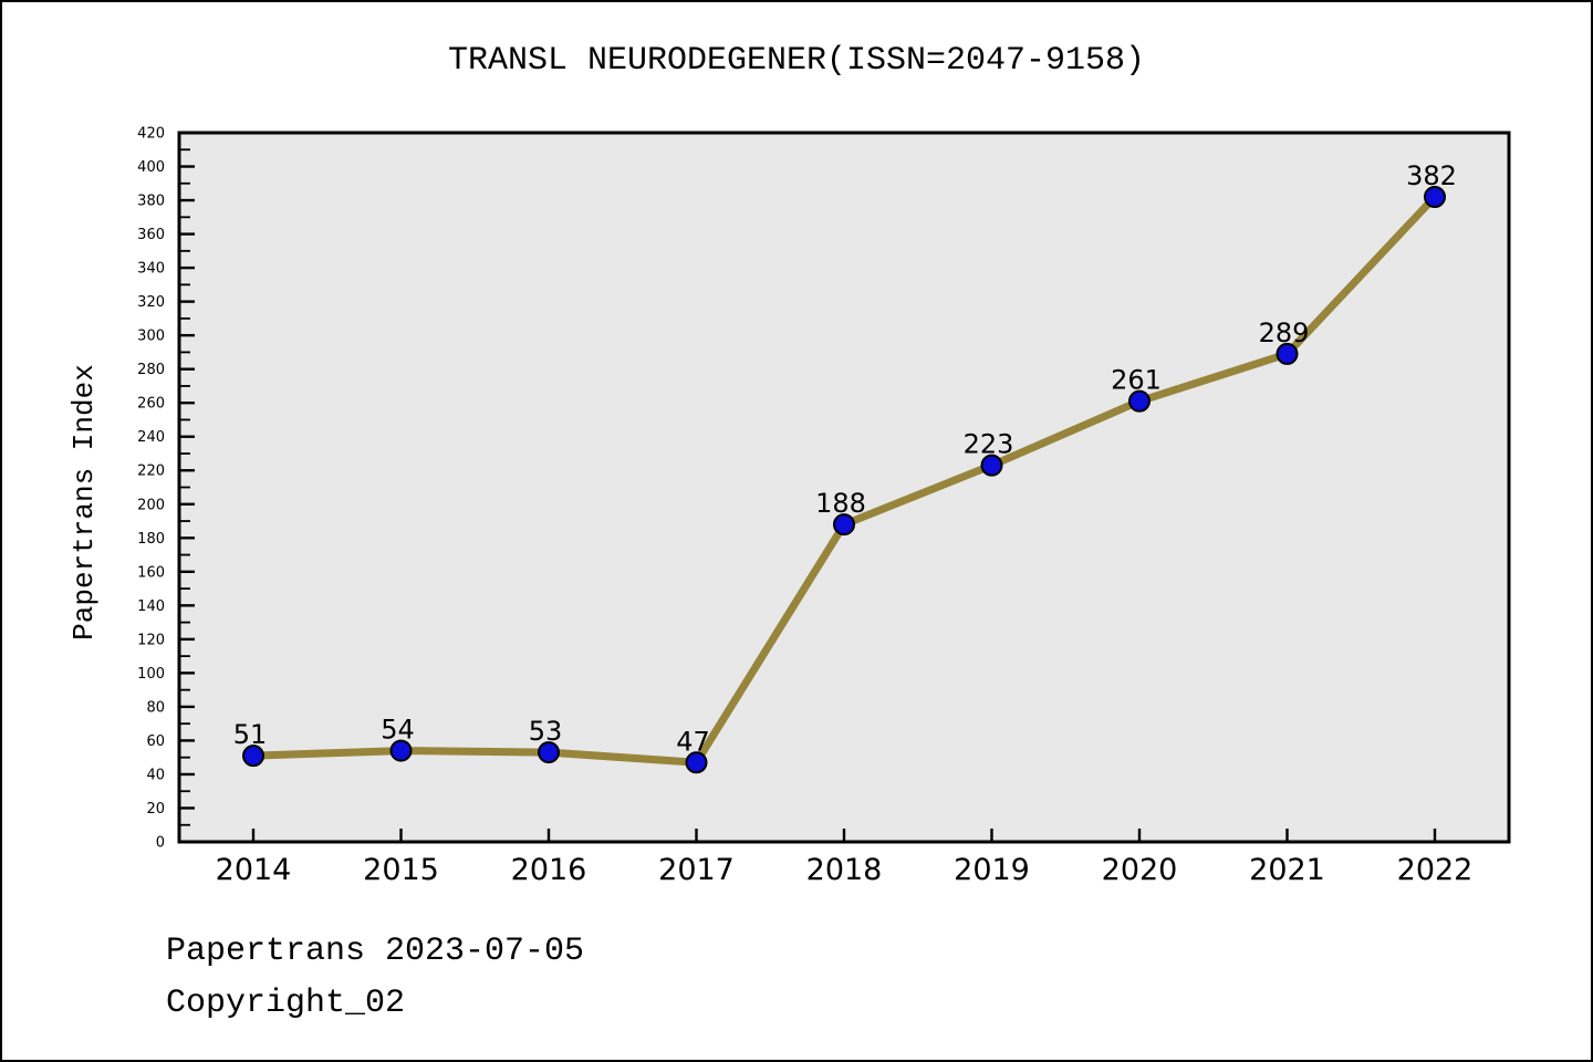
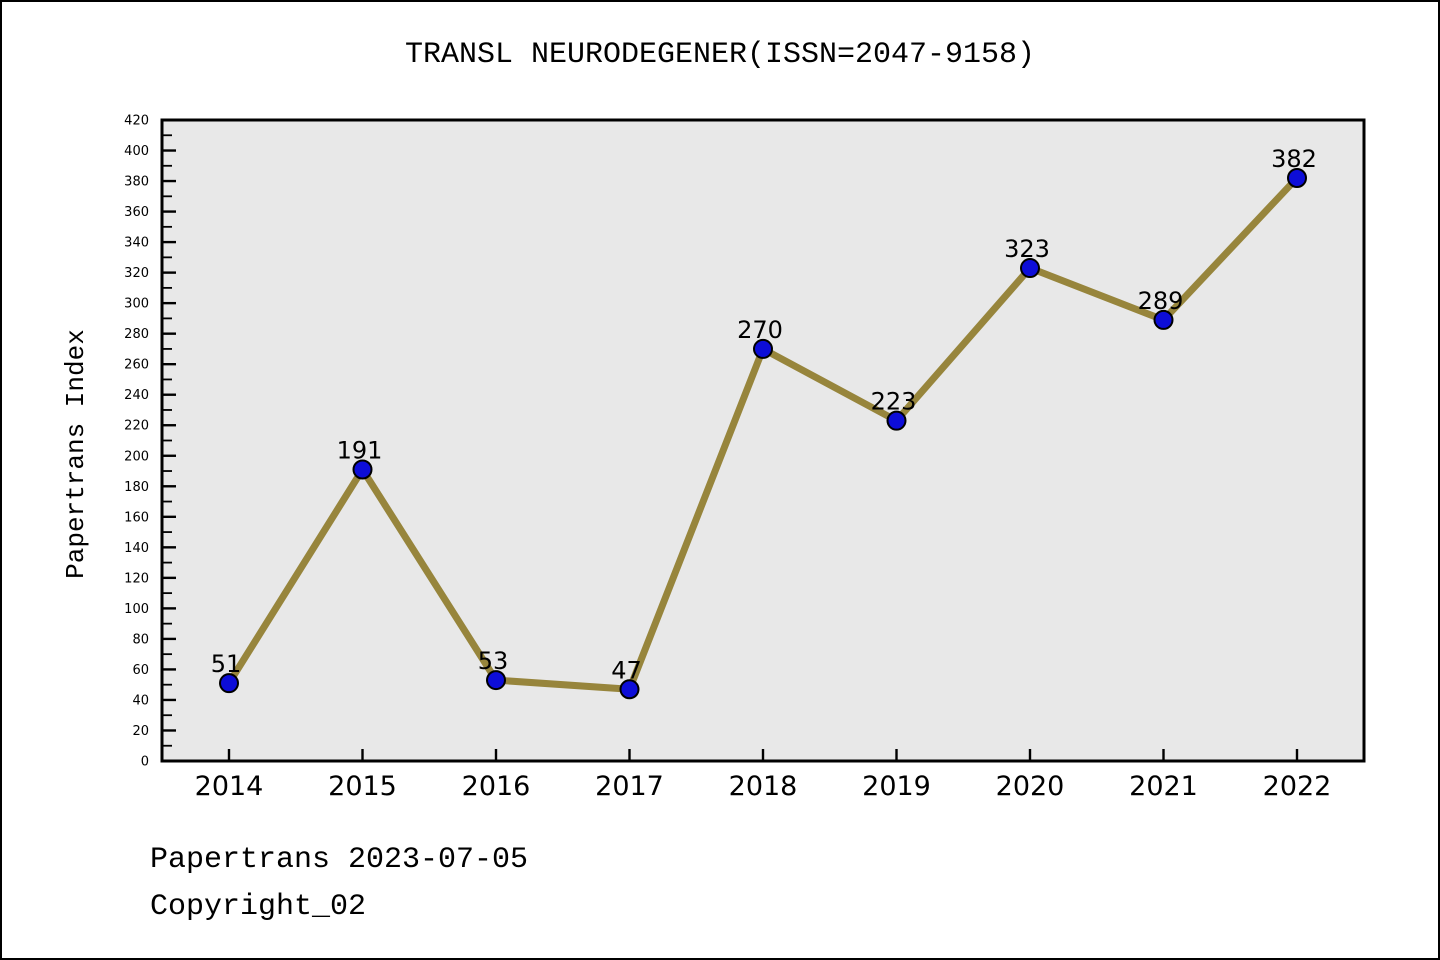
2015: 54 -> 191
2018: 188 -> 270
2020: 261 -> 323
